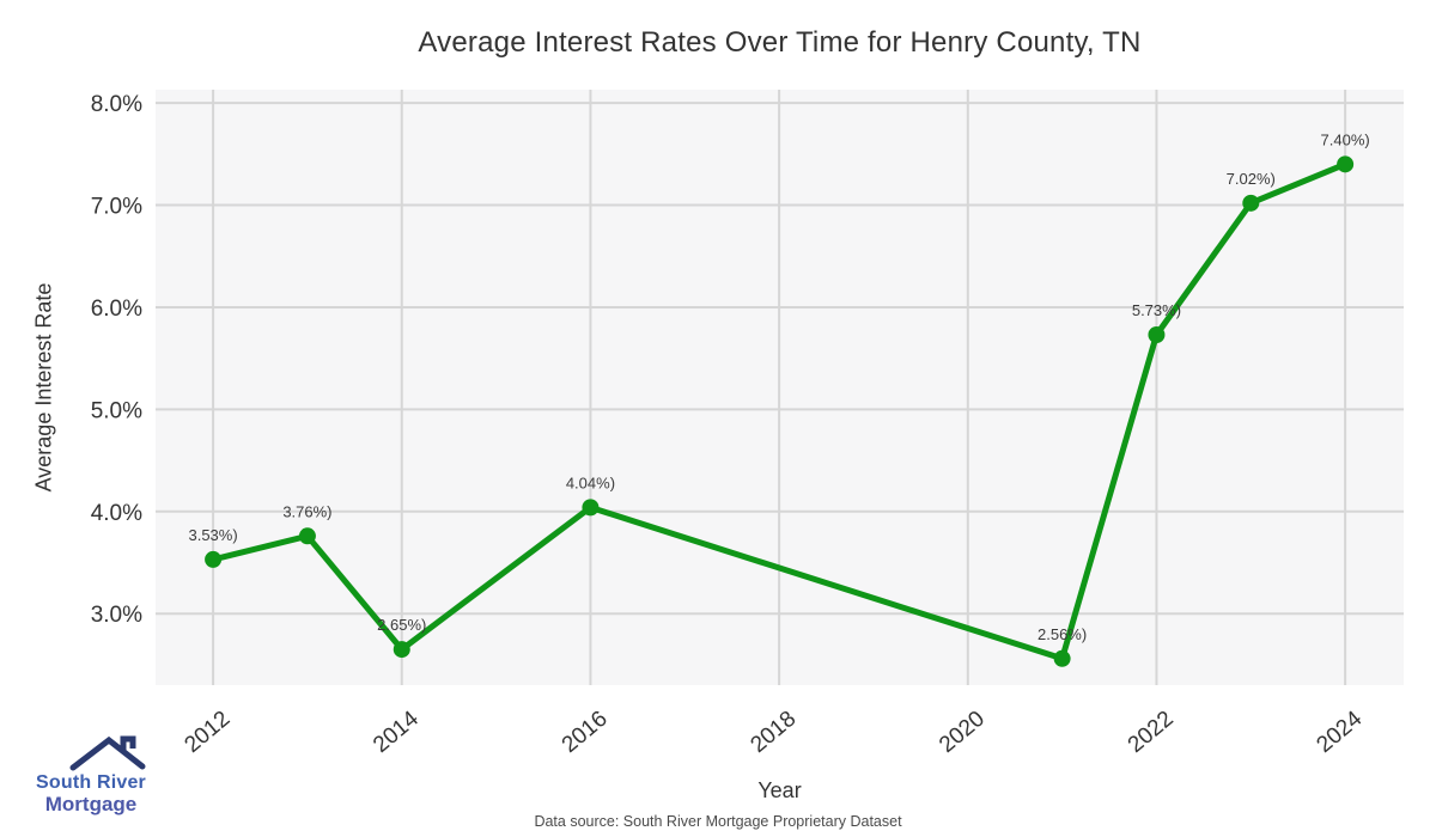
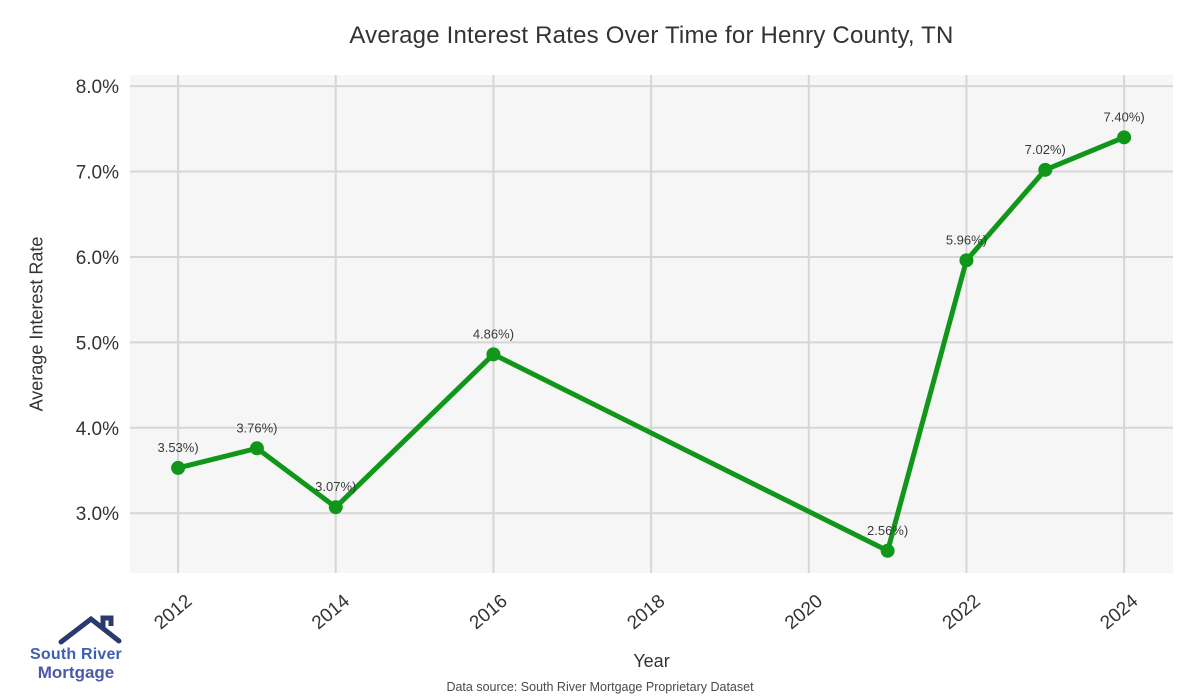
2014: 2.65% -> 3.07%
2016: 4.04% -> 4.86%
2022: 5.73% -> 5.96%
